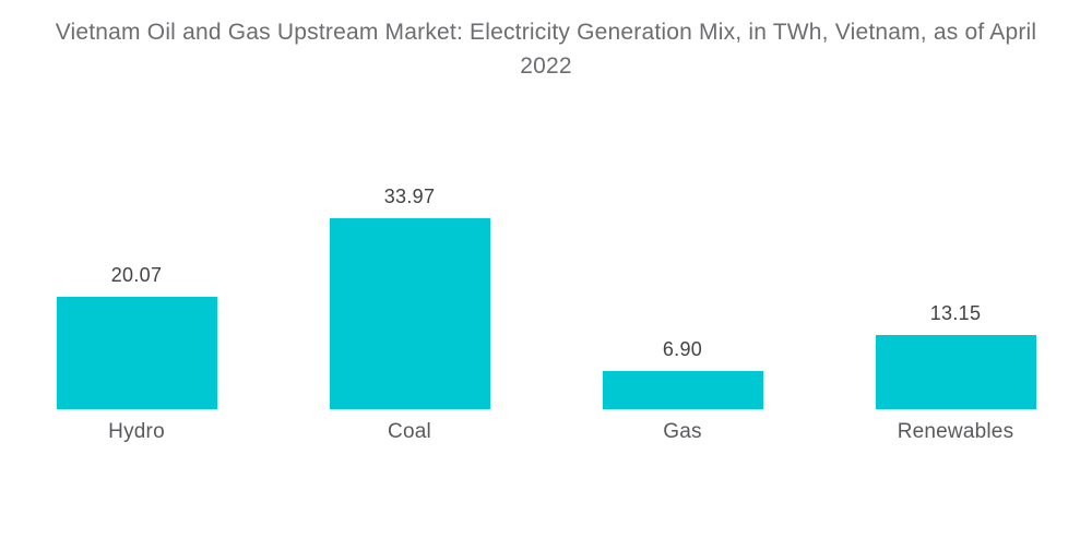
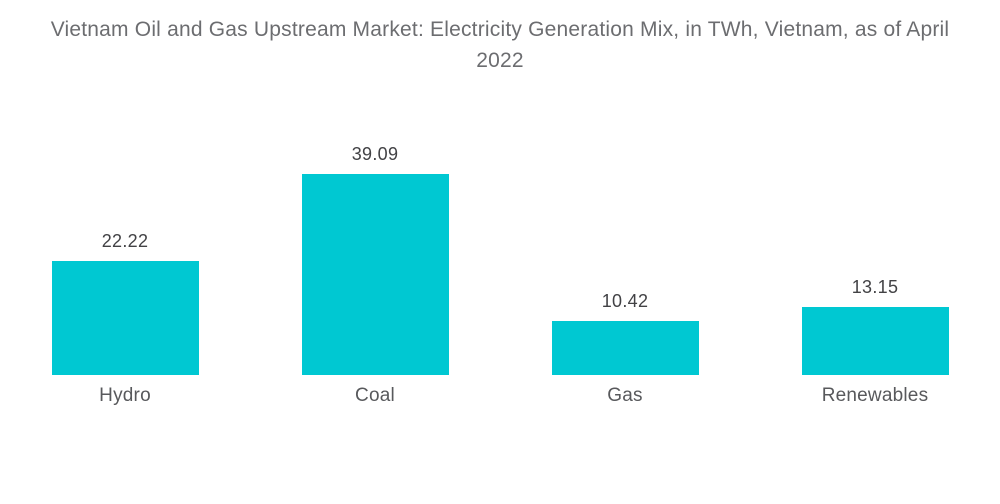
Hydro: 20.07 -> 22.22
Coal: 33.97 -> 39.09
Gas: 6.90 -> 10.42
